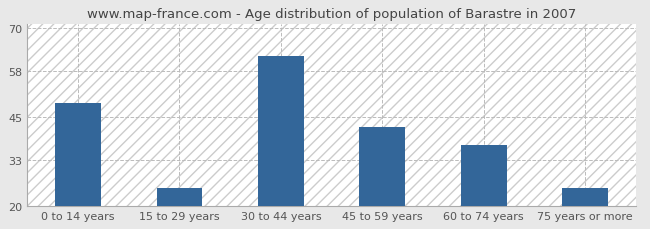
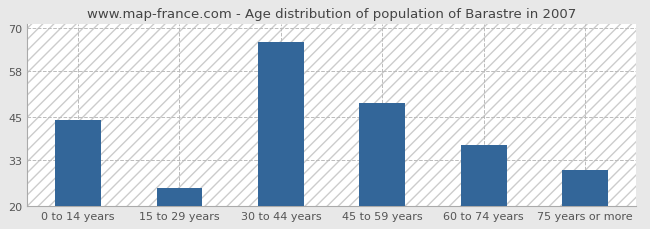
0 to 14 years: 49 -> 44
30 to 44 years: 62 -> 66
45 to 59 years: 42 -> 49
75 years or more: 25 -> 30
